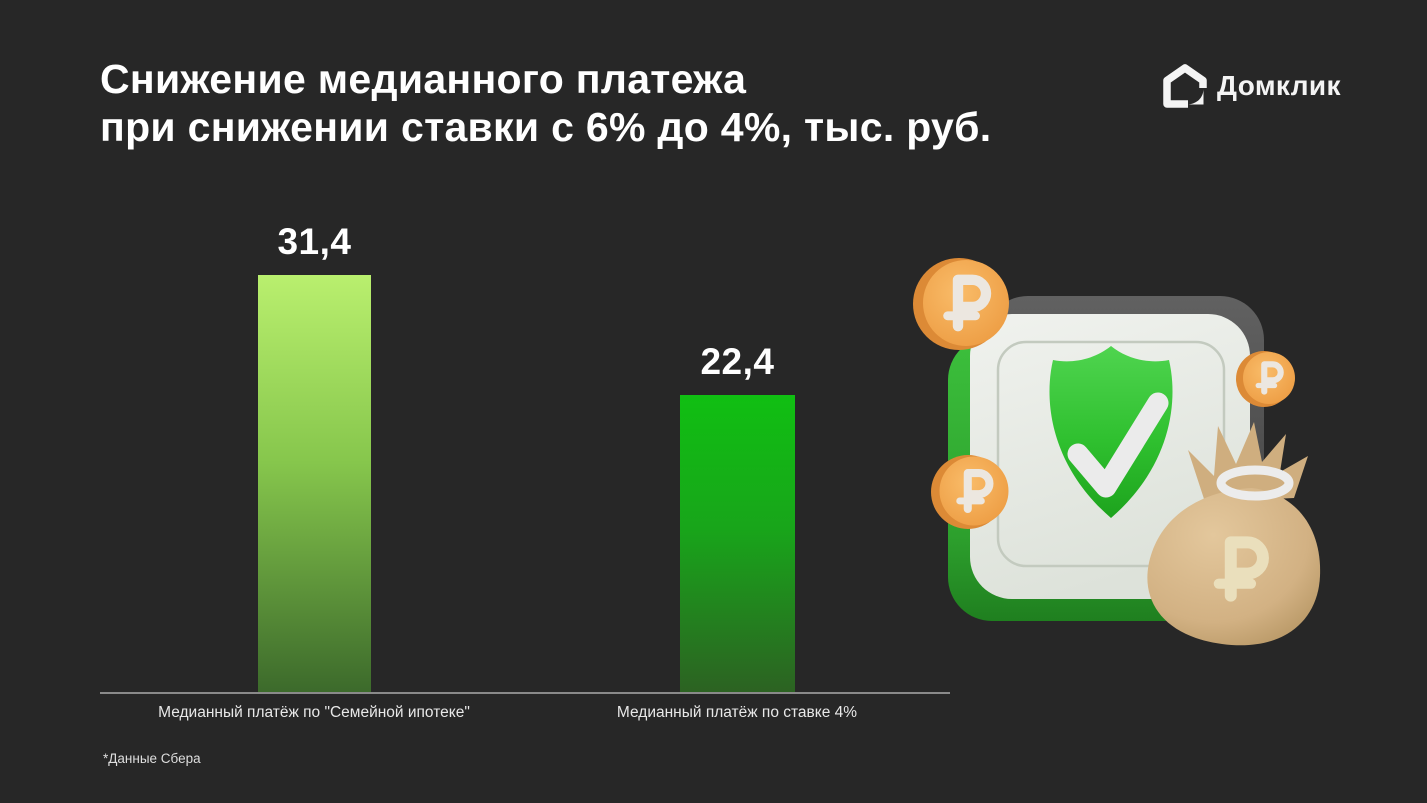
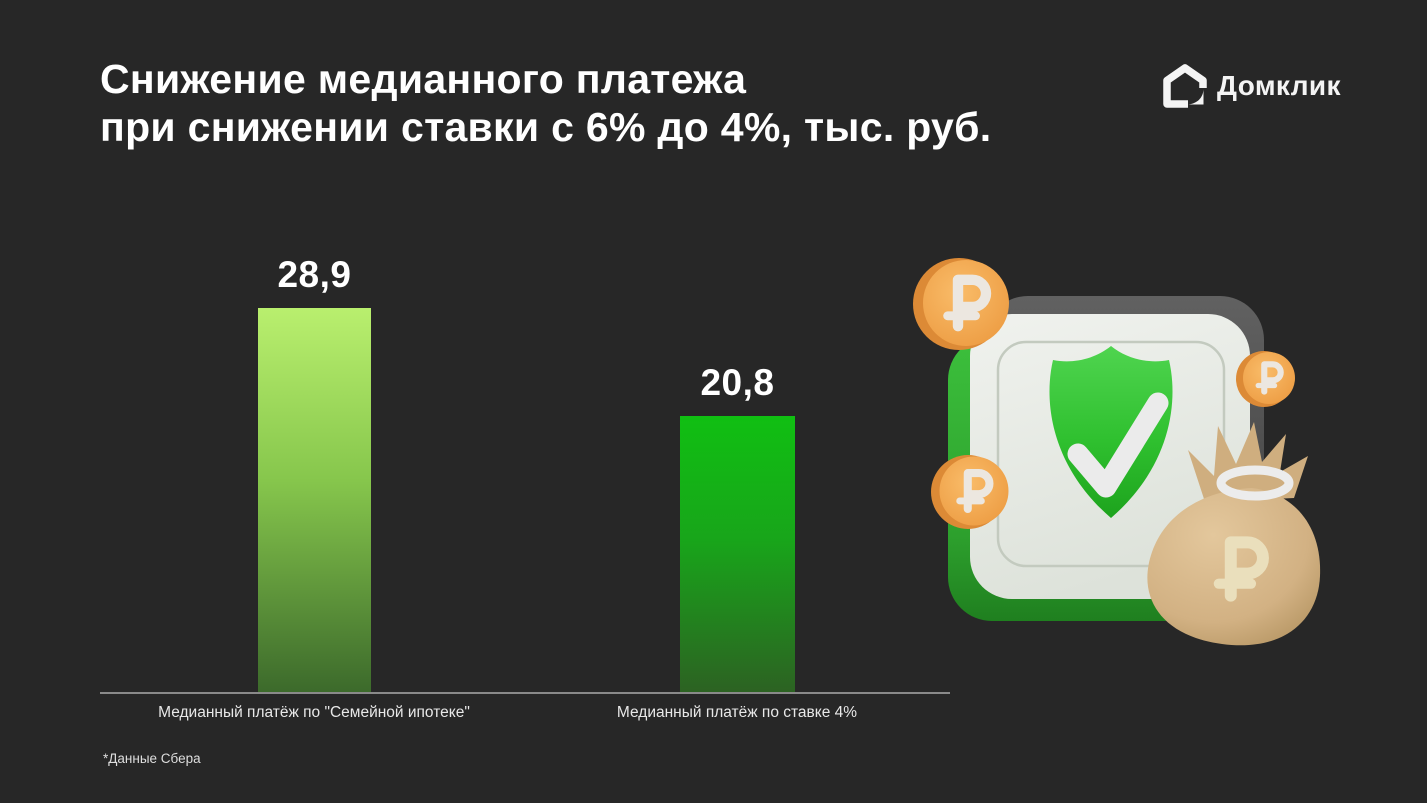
Медианный платёж по "Семейной ипотеке": 31,4 -> 28,9
Медианный платёж по ставке 4%: 22,4 -> 20,8
